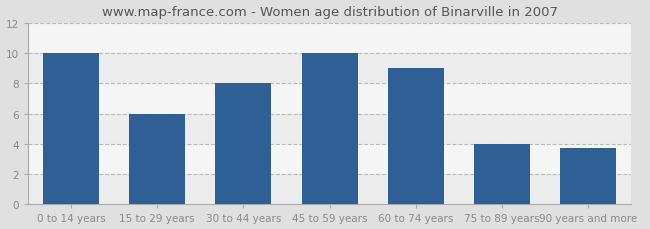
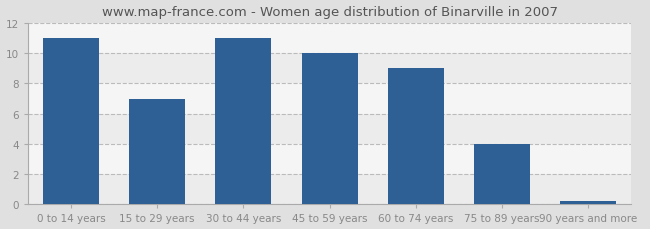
0 to 14 years: 10.0 -> 11.0
15 to 29 years: 6.0 -> 7.0
30 to 44 years: 8.0 -> 11.0
90 years and more: 3.7 -> 0.2
